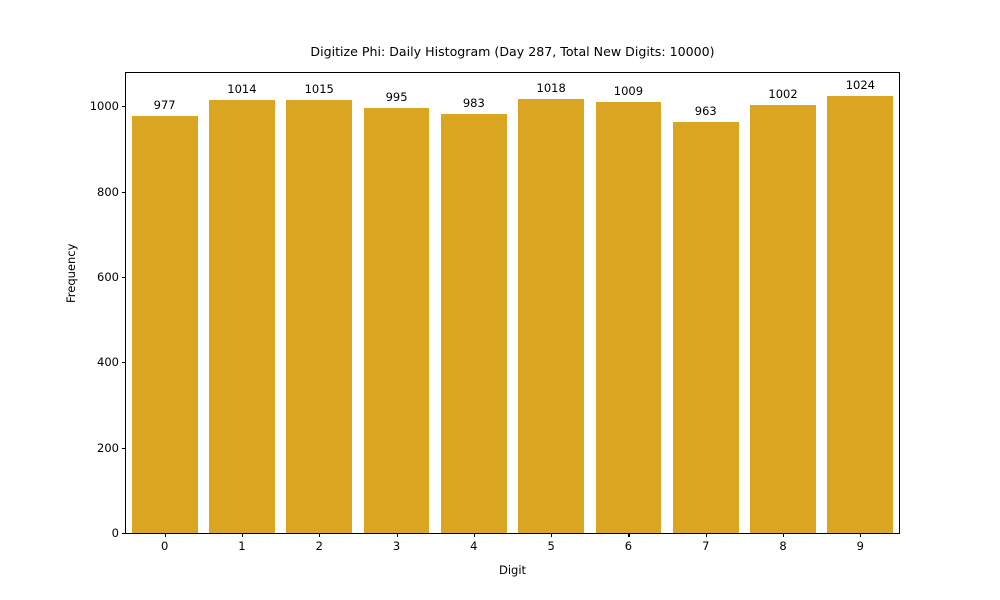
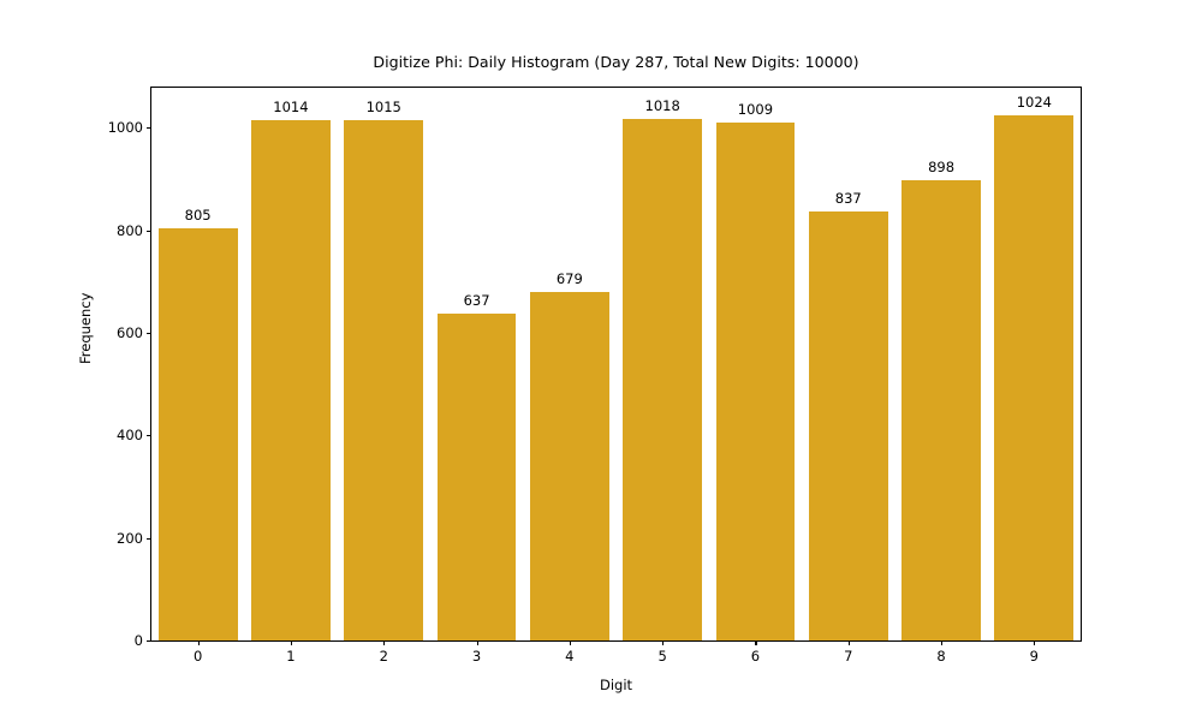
0: 977 -> 805
3: 995 -> 637
4: 983 -> 679
7: 963 -> 837
8: 1002 -> 898
